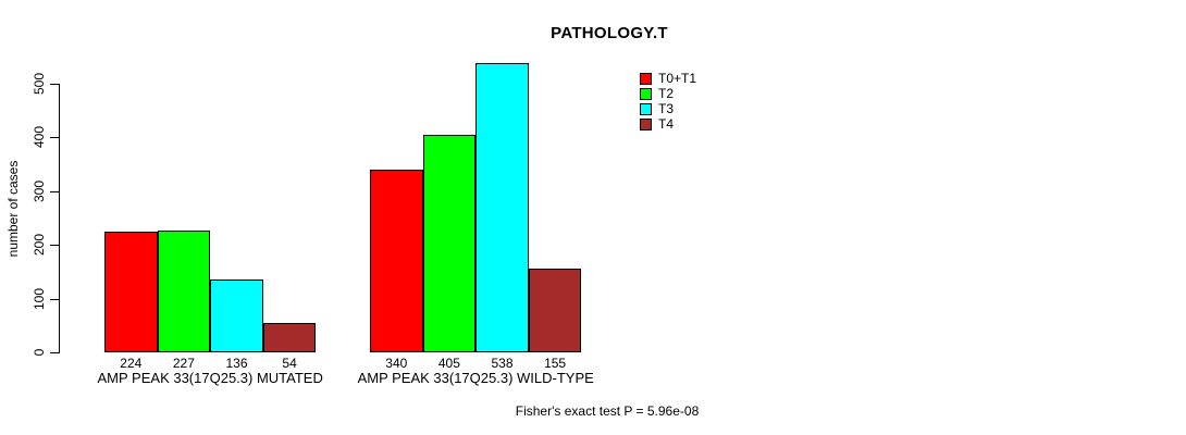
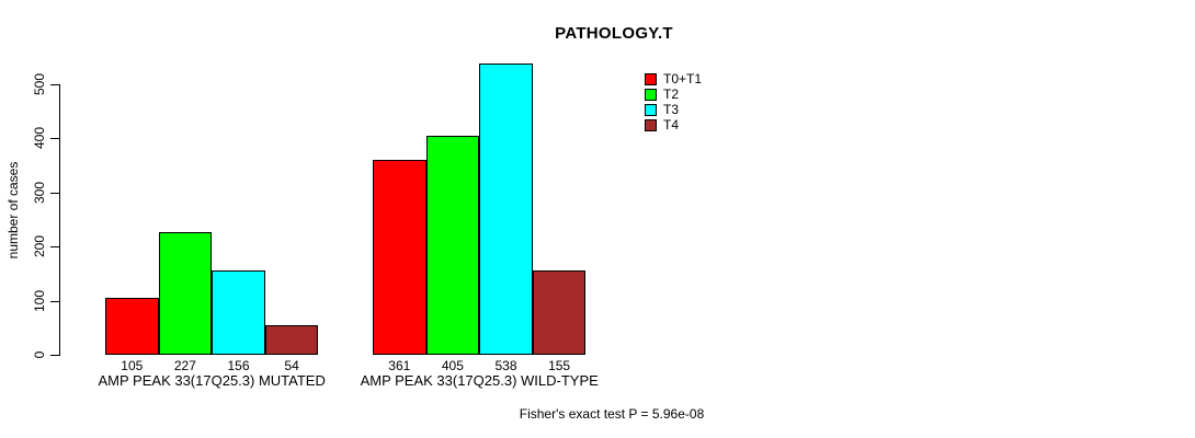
T0+T1/AMP PEAK 33(17Q25.3) MUTATED: 224 -> 105
T3/AMP PEAK 33(17Q25.3) MUTATED: 136 -> 156
T0+T1/AMP PEAK 33(17Q25.3) WILD-TYPE: 340 -> 361
